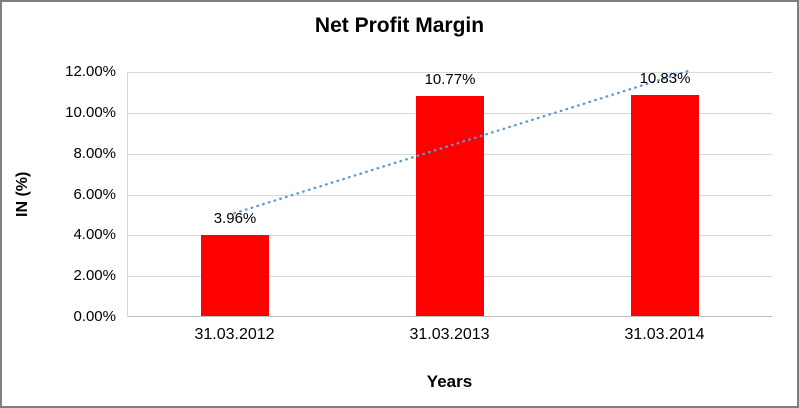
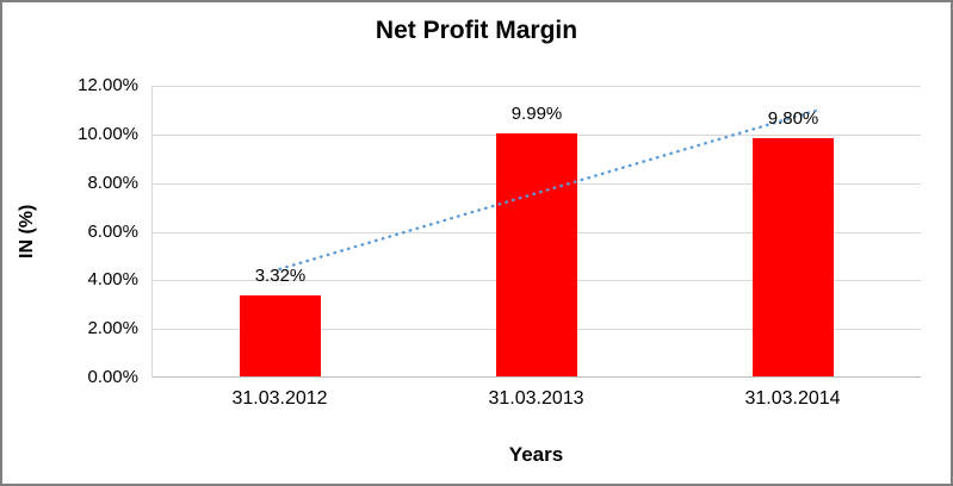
31.03.2012: 3.96% -> 3.32%
31.03.2013: 10.77% -> 9.99%
31.03.2014: 10.83% -> 9.80%
